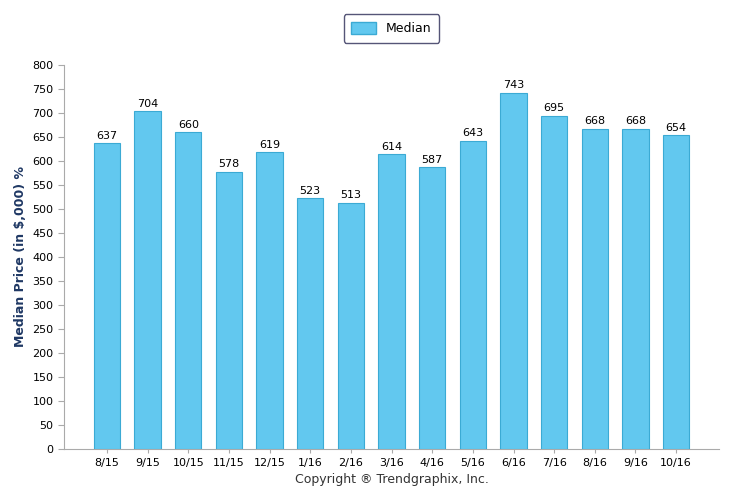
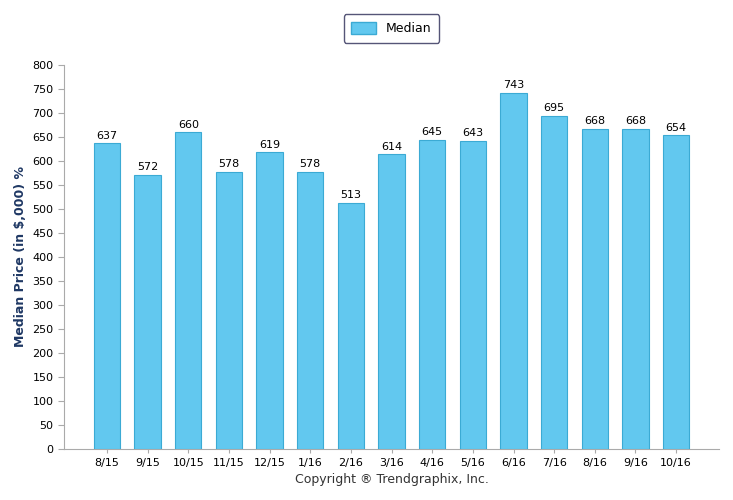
9/15: 704 -> 572
1/16: 523 -> 578
4/16: 587 -> 645
